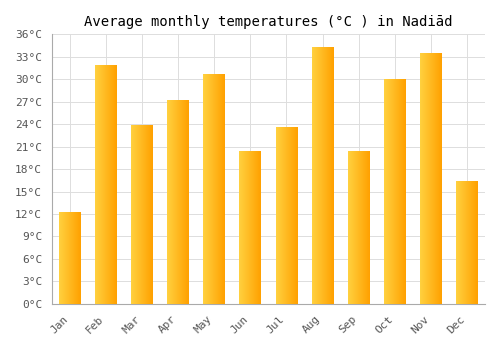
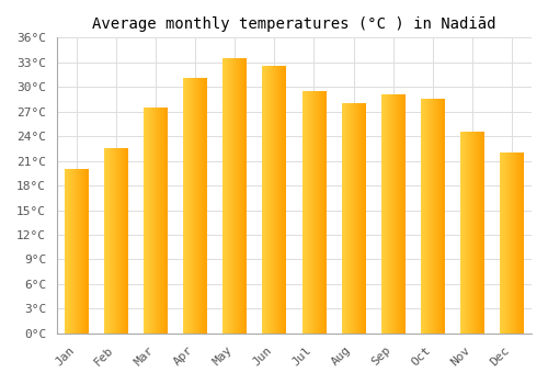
Jan: 12.2°C -> 20.0°C
Feb: 31.8°C -> 22.5°C
Mar: 23.8°C -> 27.5°C
Apr: 27.2°C -> 31.0°C
May: 30.6°C -> 33.5°C
Jun: 20.4°C -> 32.5°C
Jul: 23.6°C -> 29.5°C
Aug: 34.2°C -> 28.0°C
Sep: 20.4°C -> 29.0°C
Oct: 30.0°C -> 28.5°C
Nov: 33.4°C -> 24.5°C
Dec: 16.4°C -> 22.0°C
